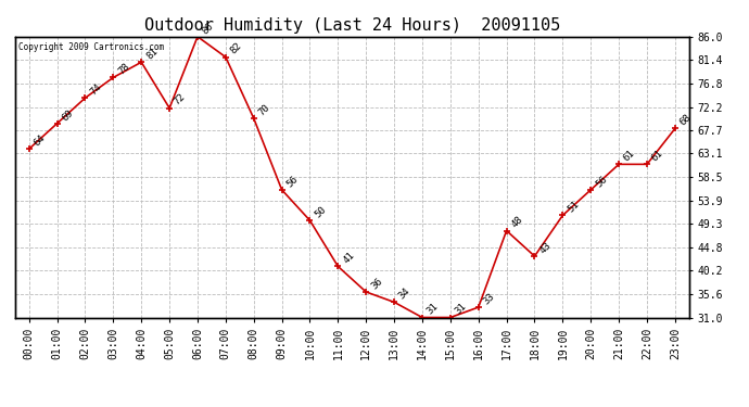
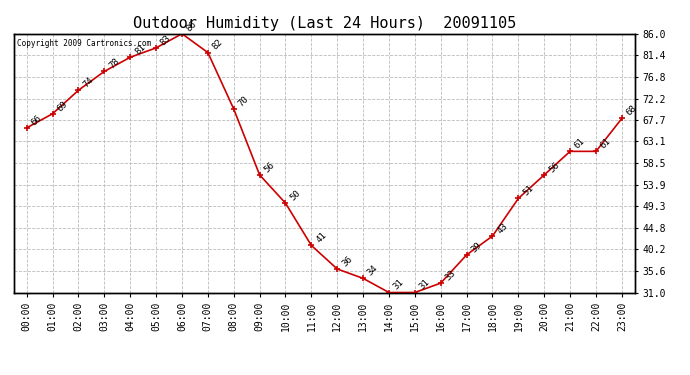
00:00: 64 -> 66
05:00: 72 -> 83
17:00: 48 -> 39
